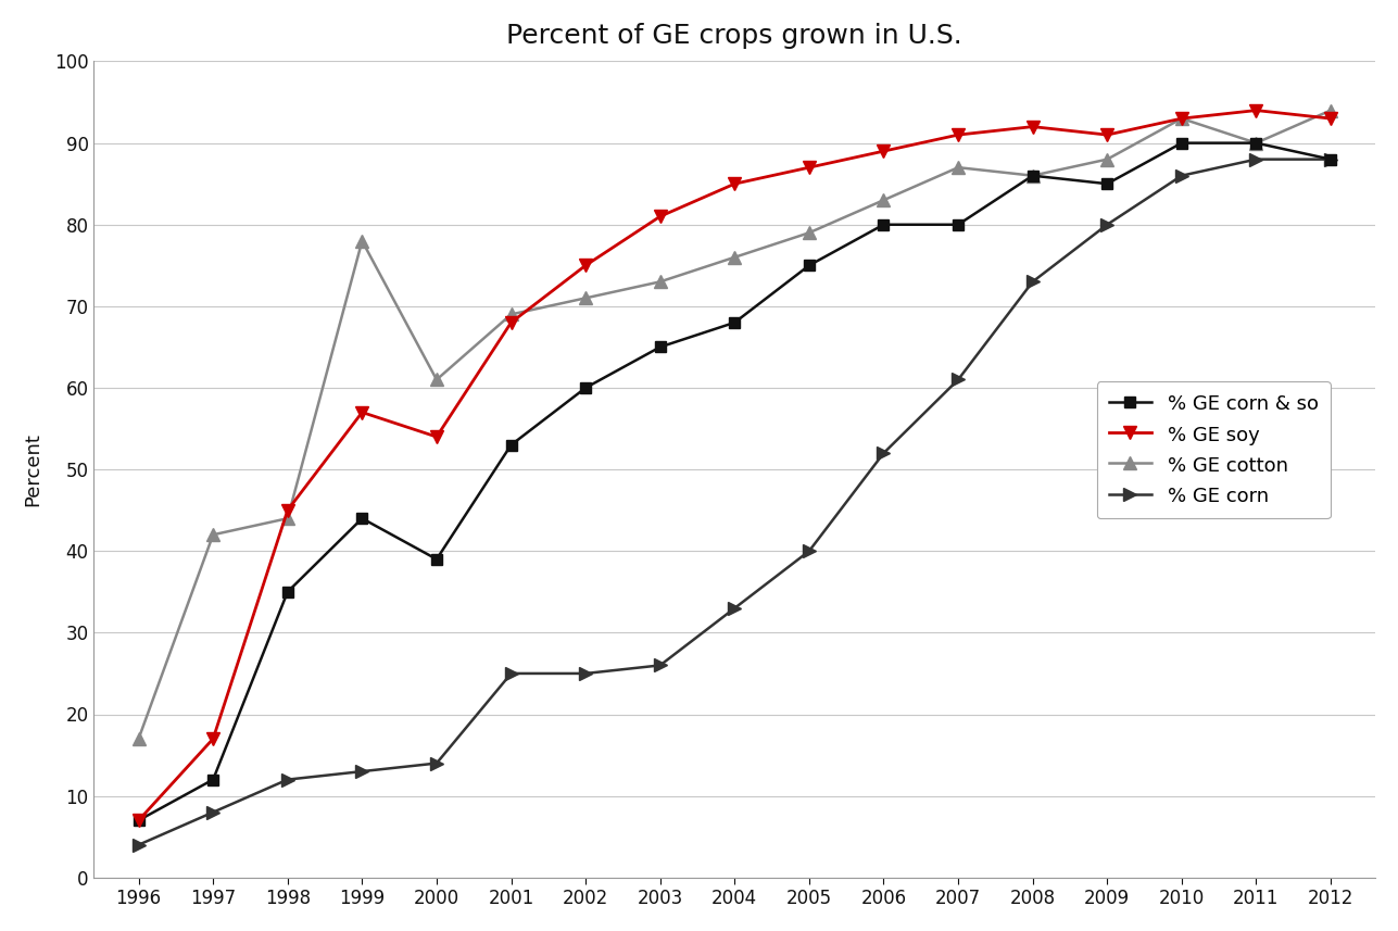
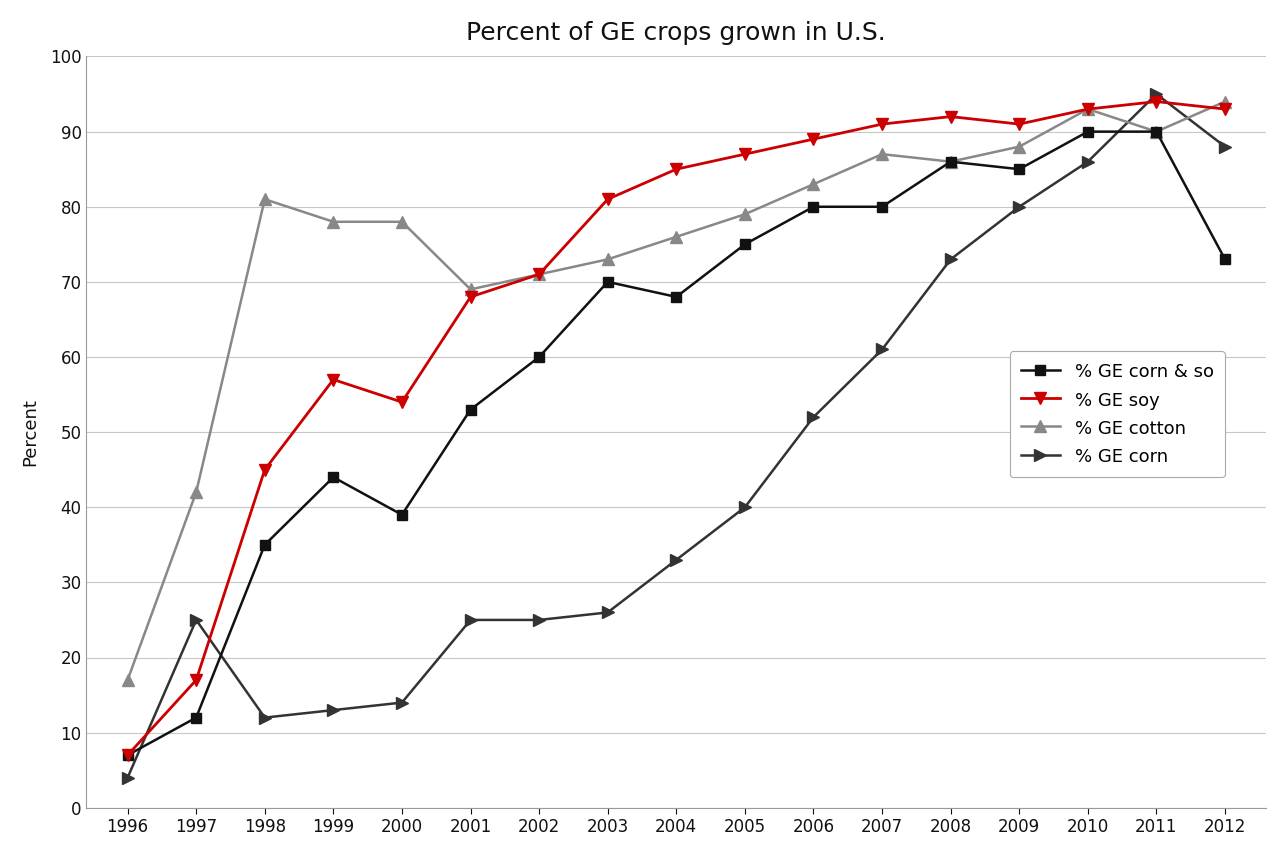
% GE corn/1997: 8 -> 25
% GE cotton/1998: 44 -> 81
% GE cotton/2000: 61 -> 78
% GE soy/2002: 75 -> 71
% GE corn & so/2003: 65 -> 70
% GE corn/2011: 88 -> 95
% GE corn & so/2012: 88 -> 73
